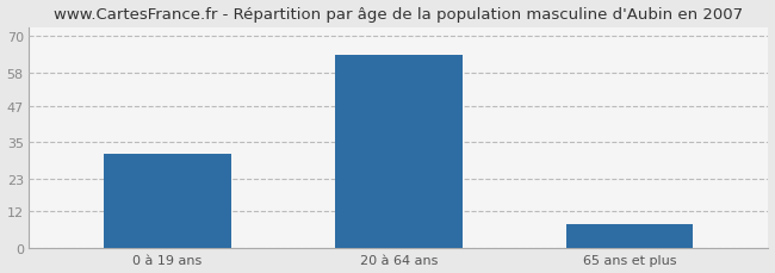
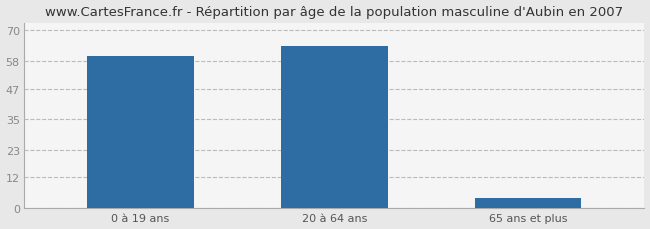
0 à 19 ans: 31 -> 60
65 ans et plus: 8 -> 4
